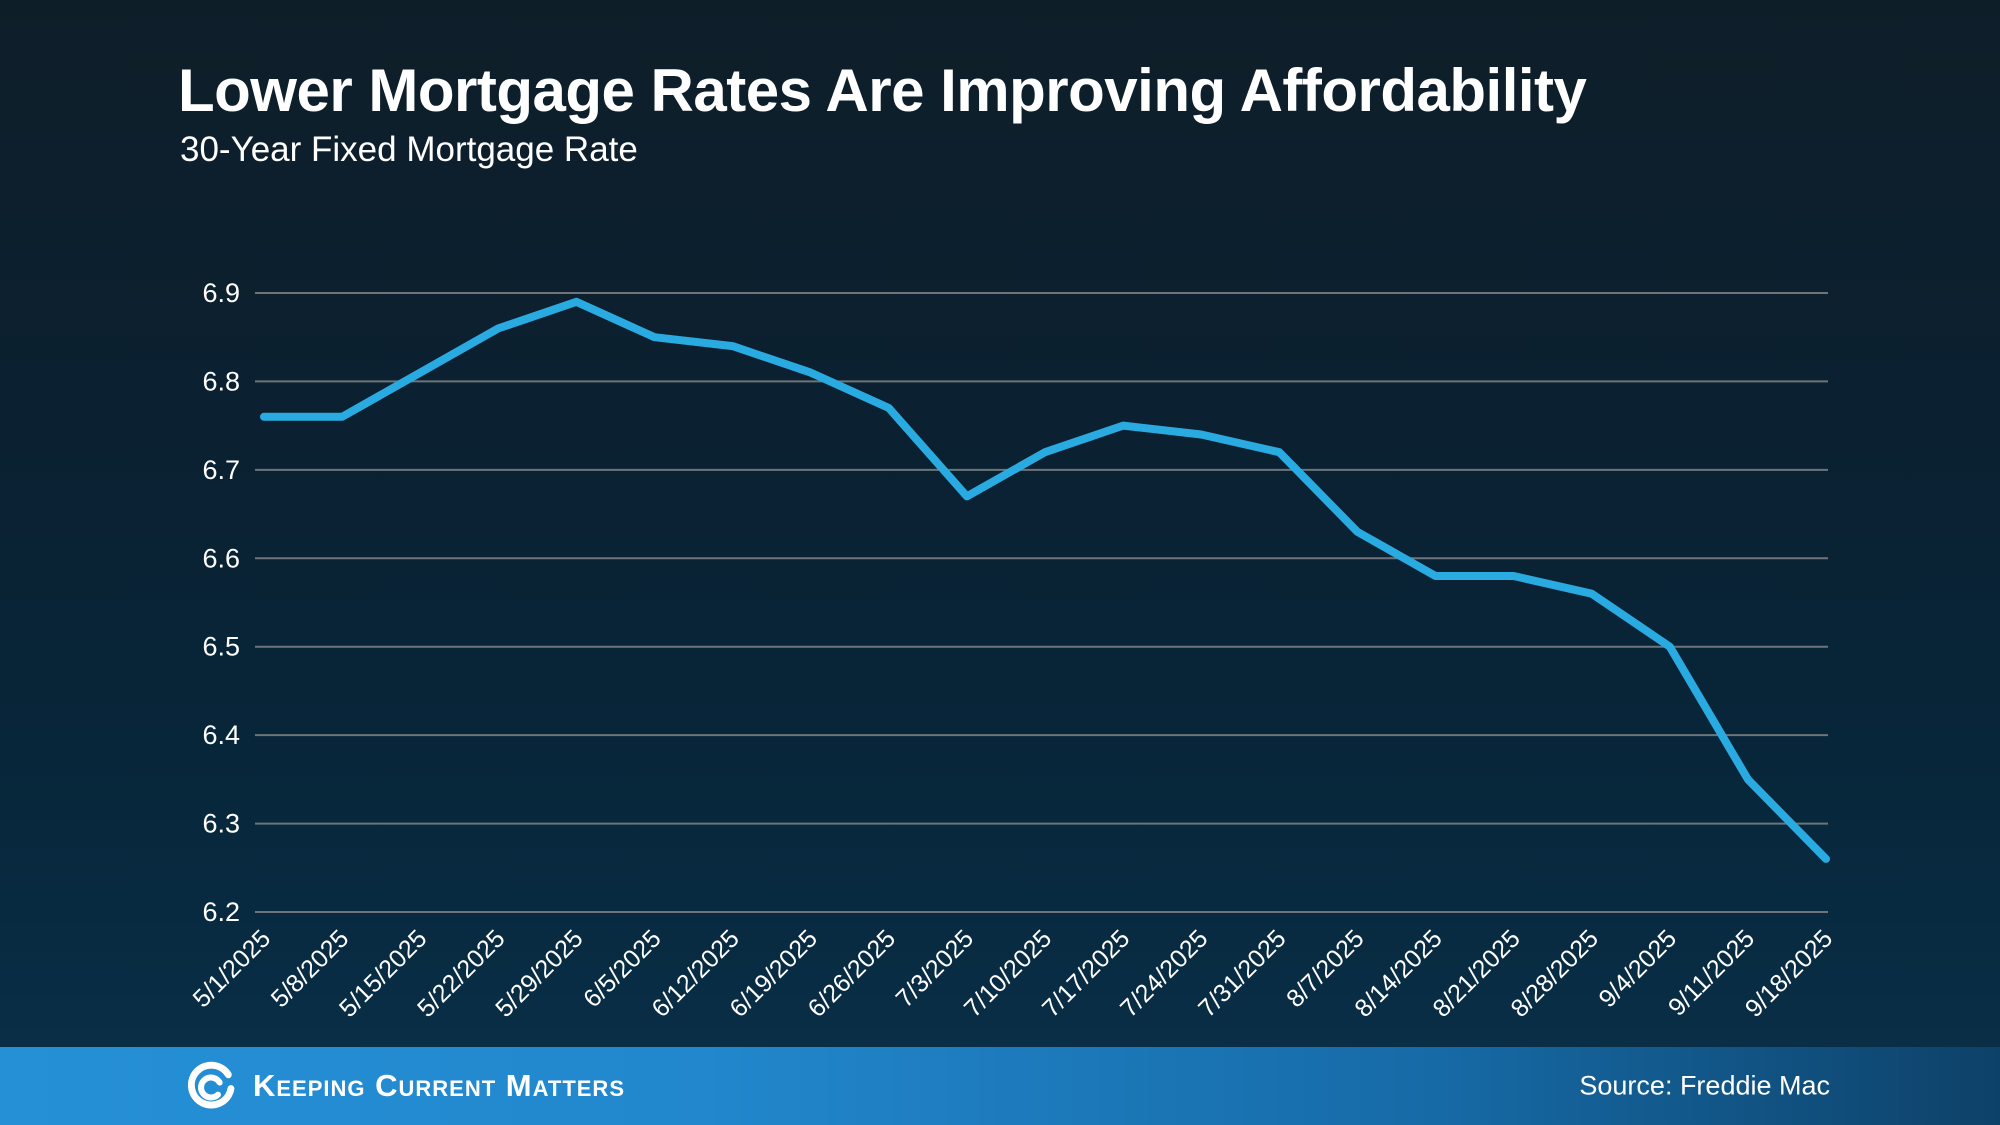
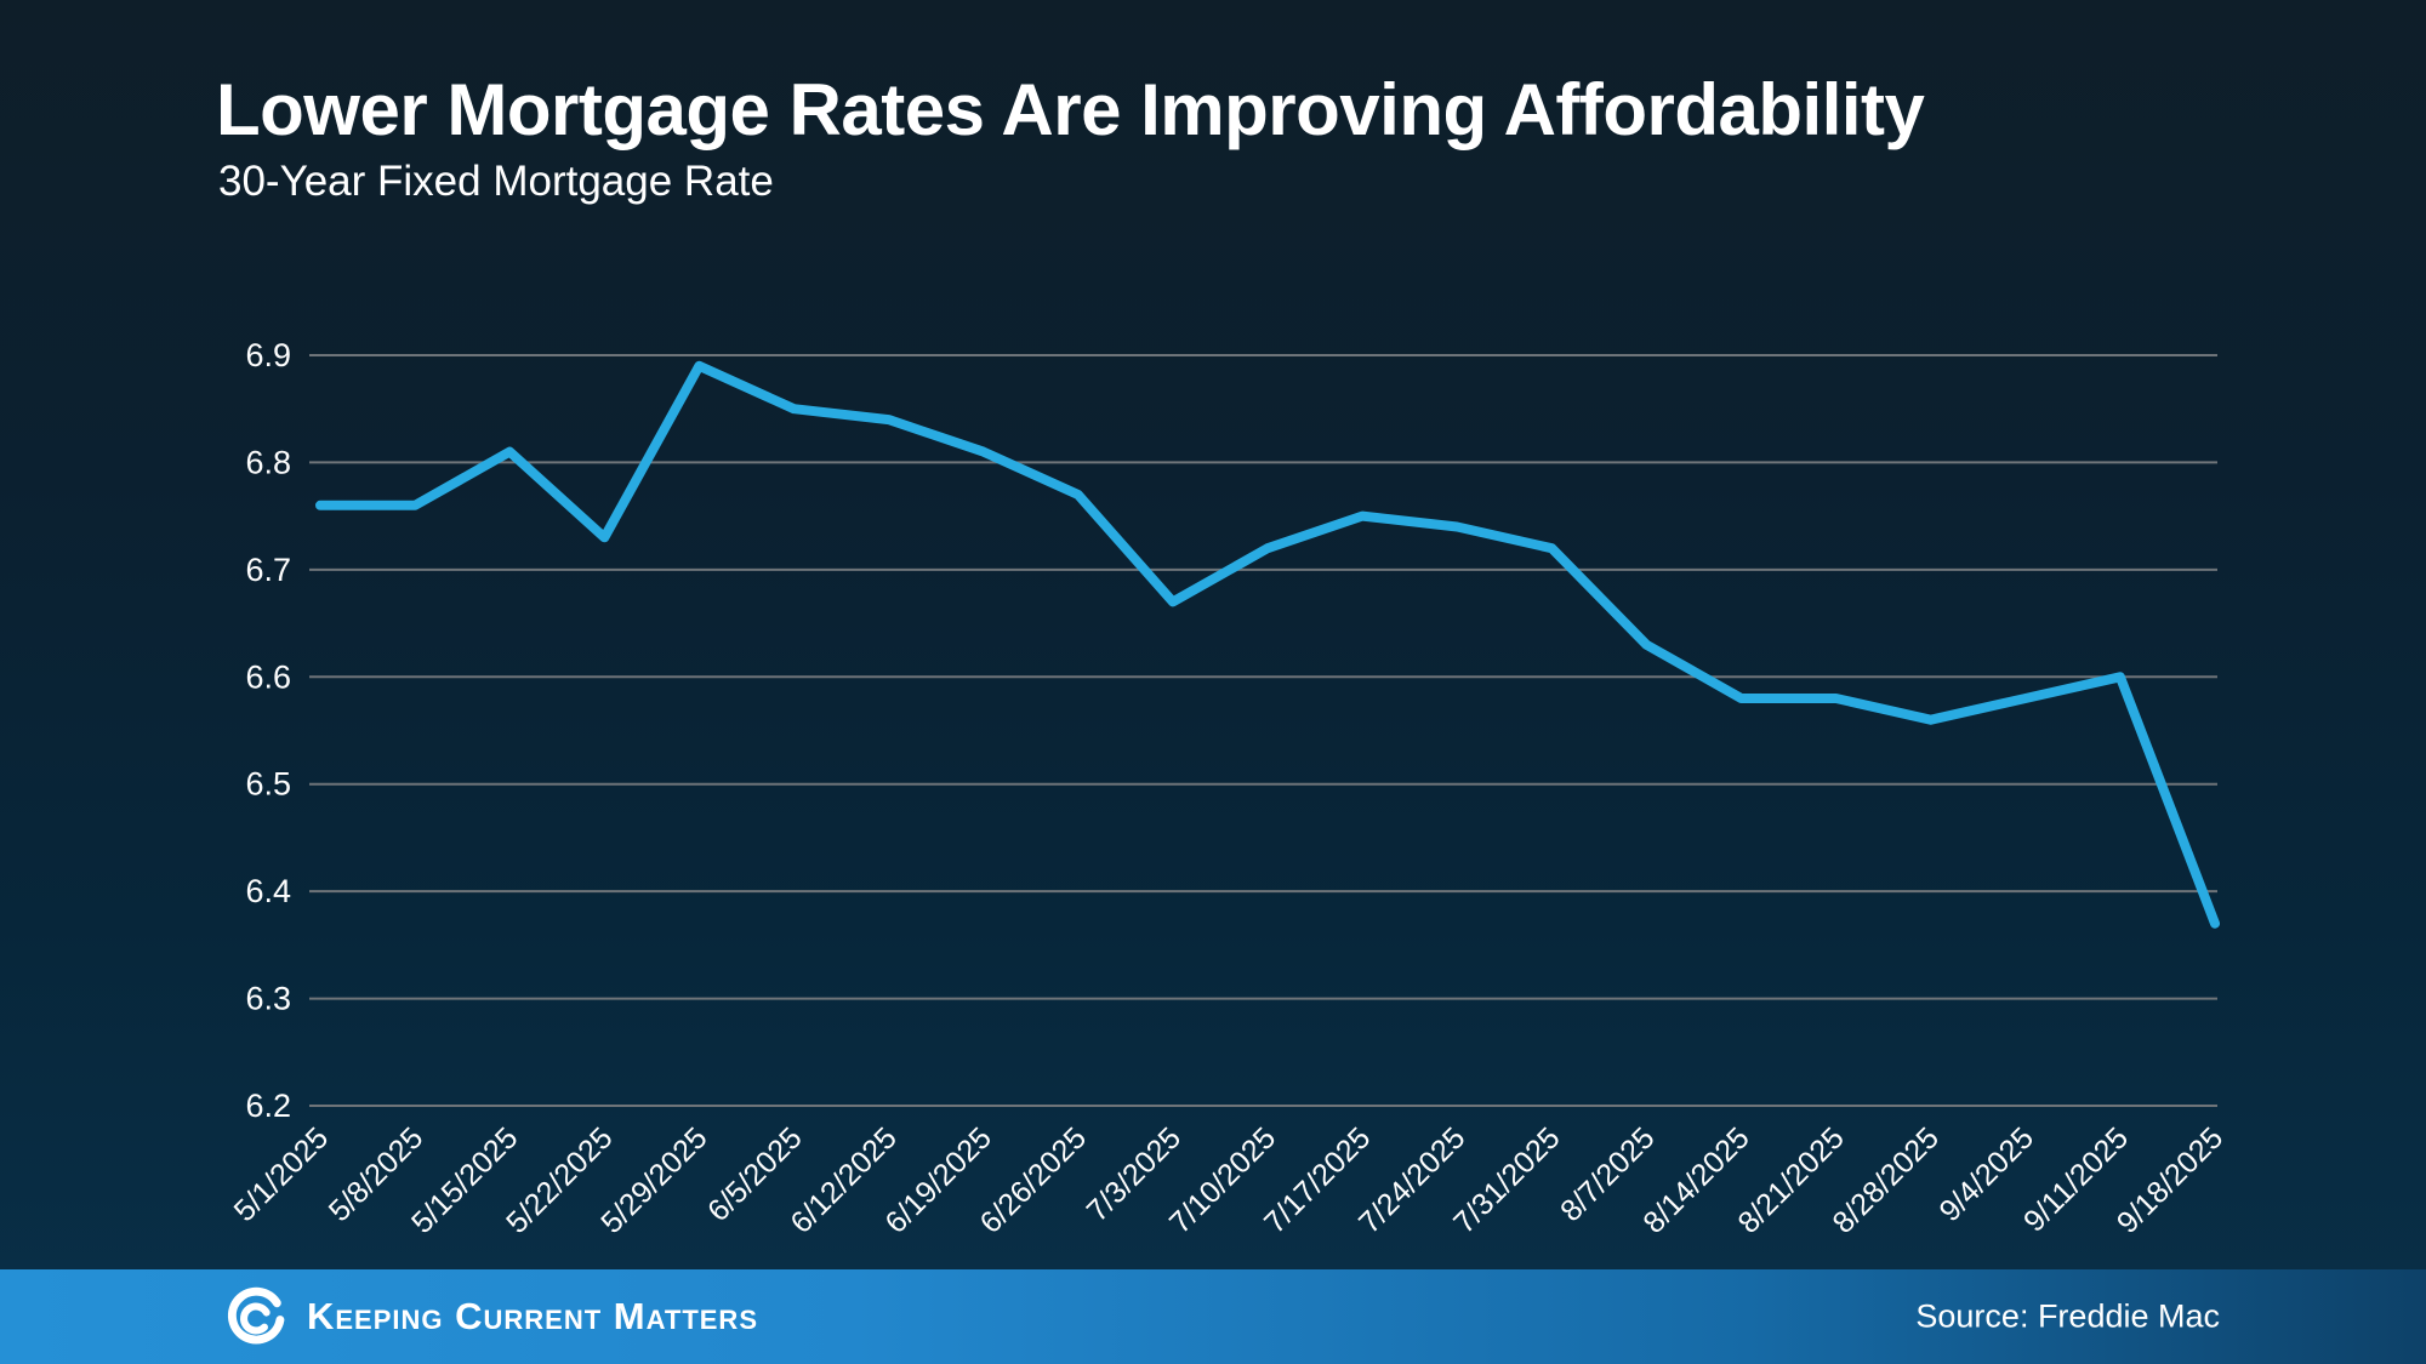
5/22/2025: 6.86 -> 6.73
9/4/2025: 6.50 -> 6.58
9/11/2025: 6.35 -> 6.60
9/18/2025: 6.26 -> 6.37
